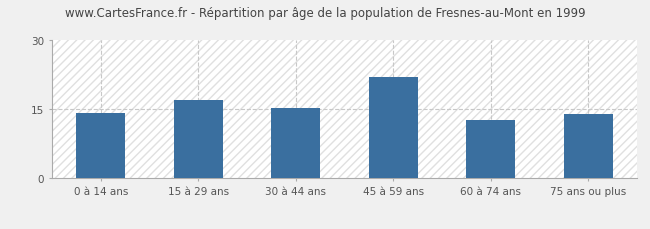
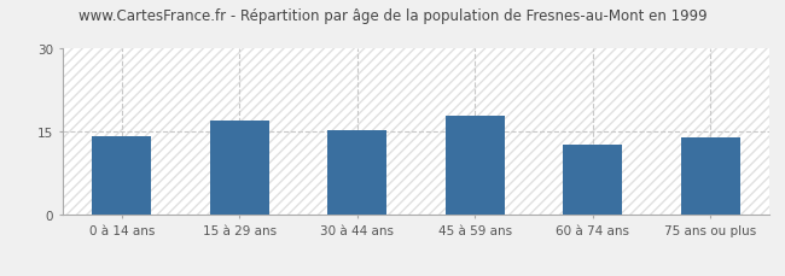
45 à 59 ans: 22.0 -> 18.0
